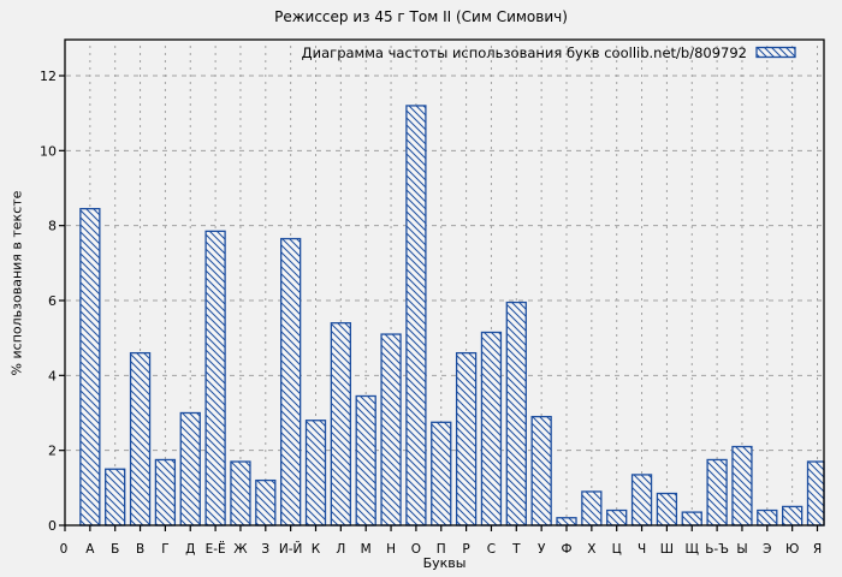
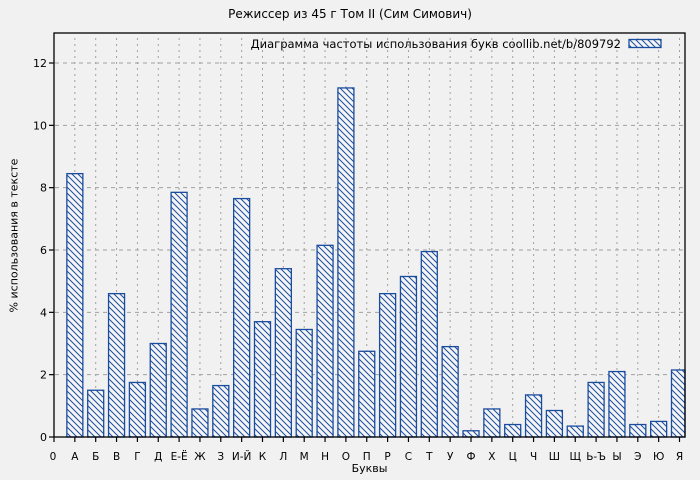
Ж: 1.7 -> 0.9
З: 1.2 -> 1.6
К: 2.8 -> 3.7
Н: 5.1 -> 6.2
Я: 1.7 -> 2.1
